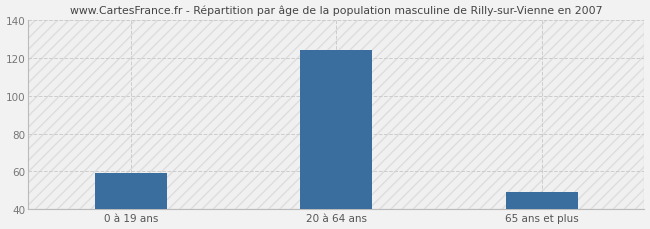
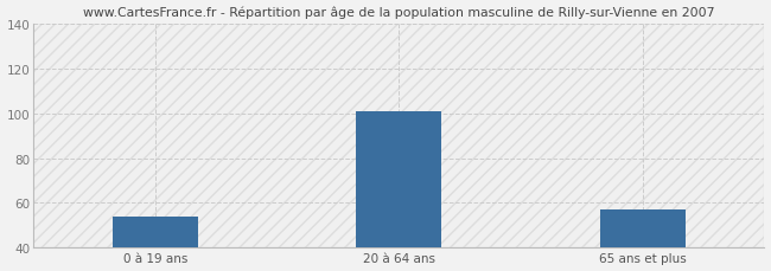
0 à 19 ans: 59 -> 54
20 à 64 ans: 124 -> 101
65 ans et plus: 49 -> 57
